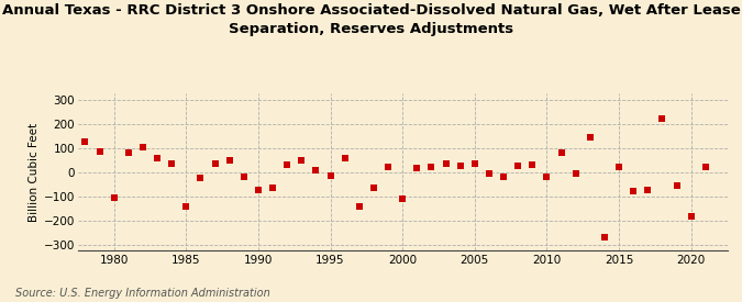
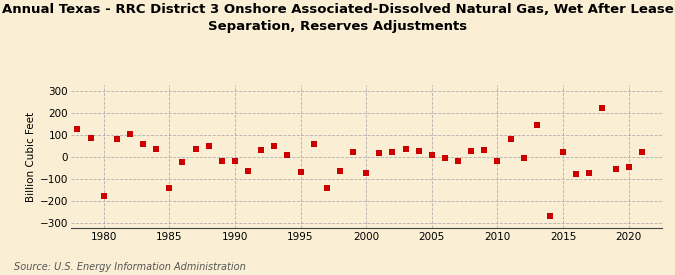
1980: -105 -> -180
1990: -75 -> -20
1995: -15 -> -70
2000: -110 -> -75
2005: 35 -> 10
2020: -185 -> -45
